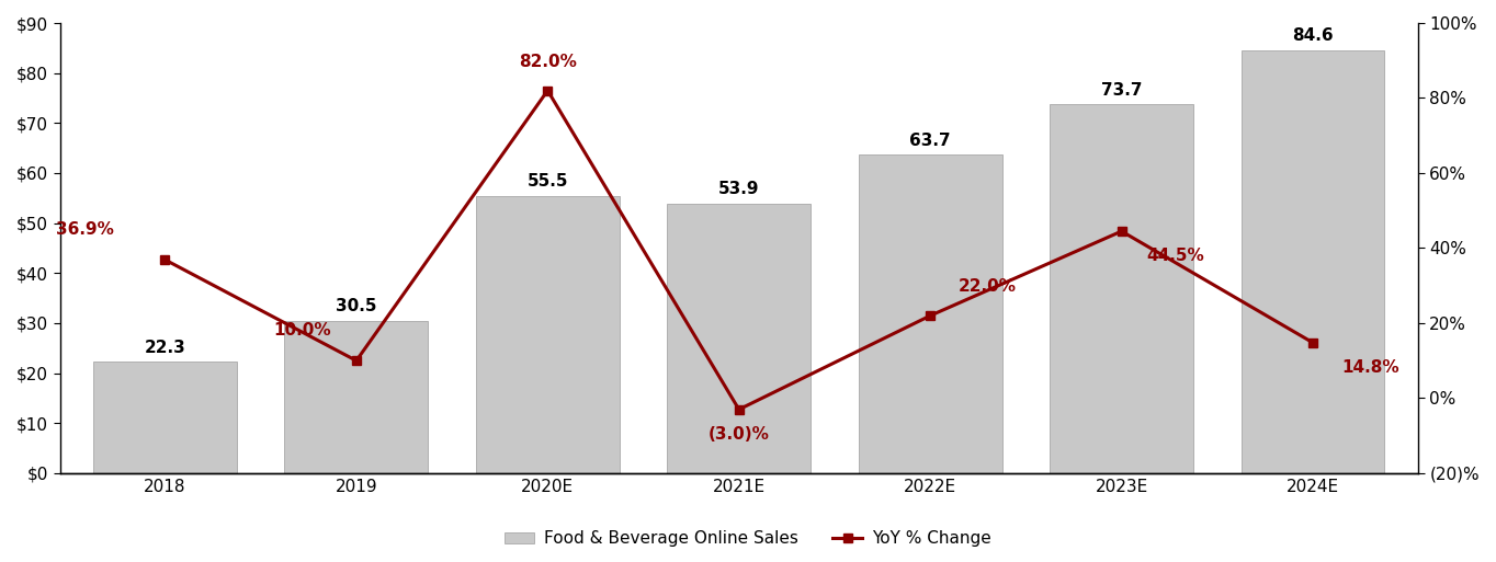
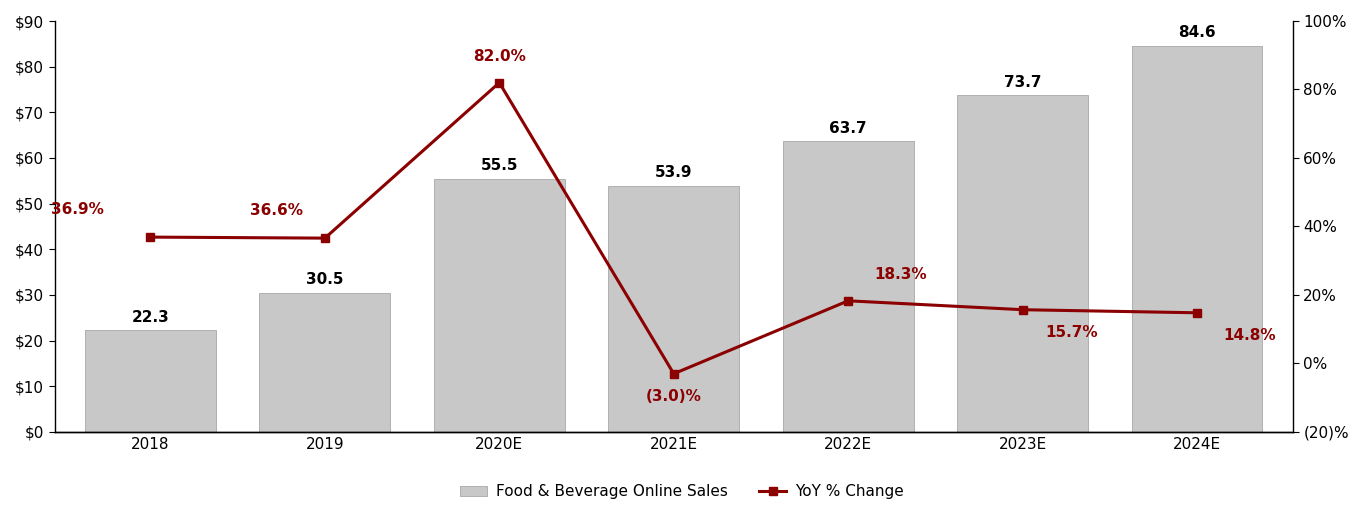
YoY % Change/2019: 10.0% -> 36.6%
YoY % Change/2022E: 22.0% -> 18.3%
YoY % Change/2023E: 44.5% -> 15.7%
